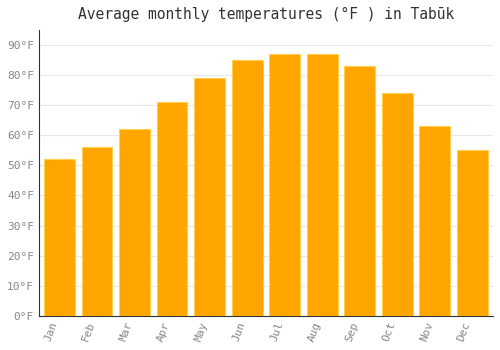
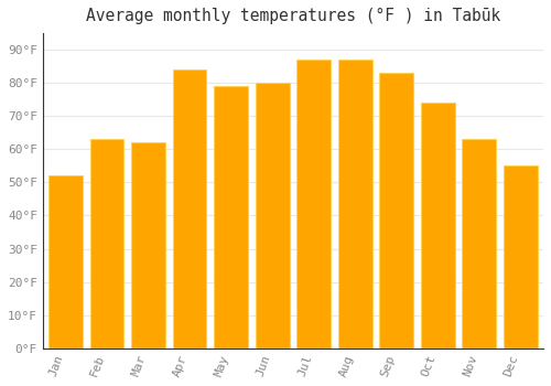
Feb: 56°F -> 63°F
Apr: 71°F -> 84°F
Jun: 85°F -> 80°F
